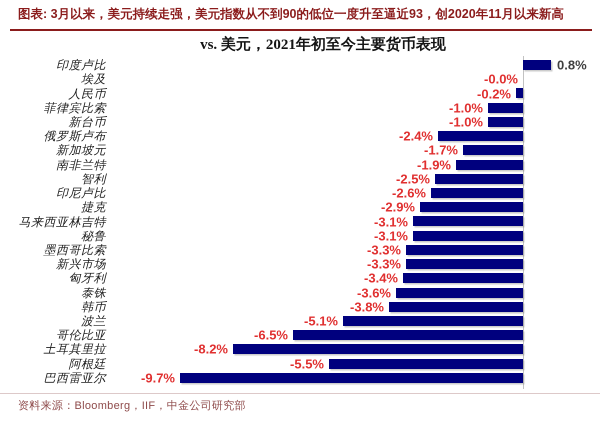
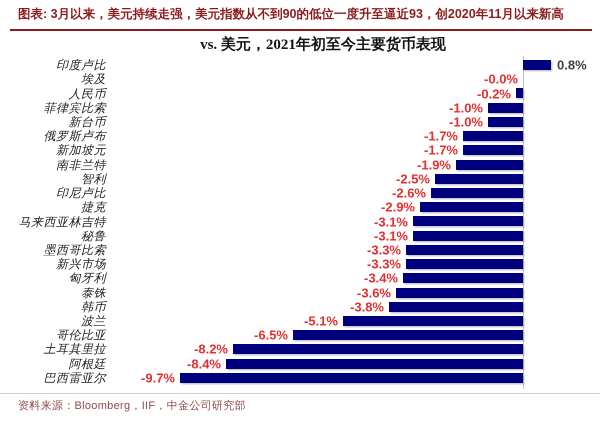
俄罗斯卢布: -2.4% -> -1.7%
阿根廷: -5.5% -> -8.4%
